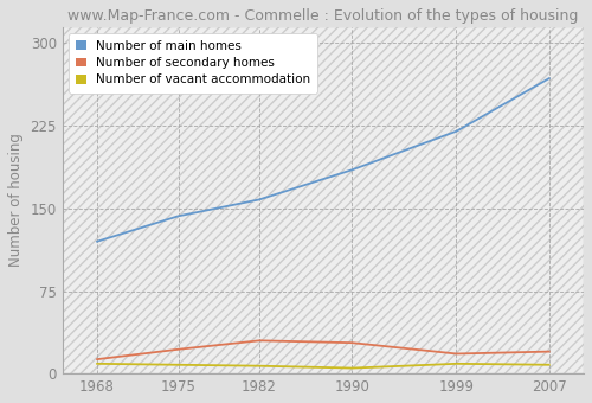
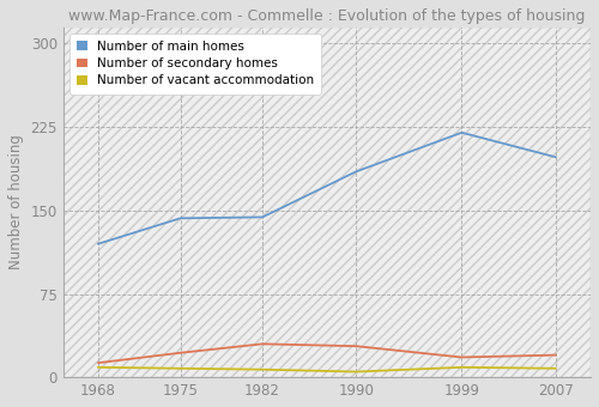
Number of main homes/1982: 158 -> 144
Number of main homes/2007: 268 -> 198
